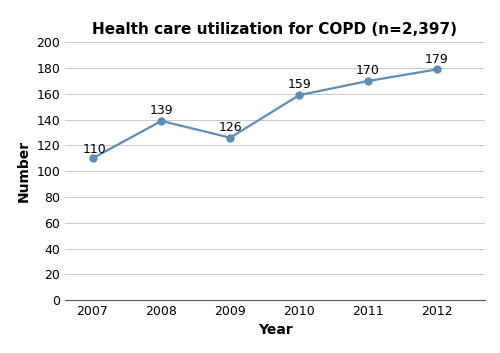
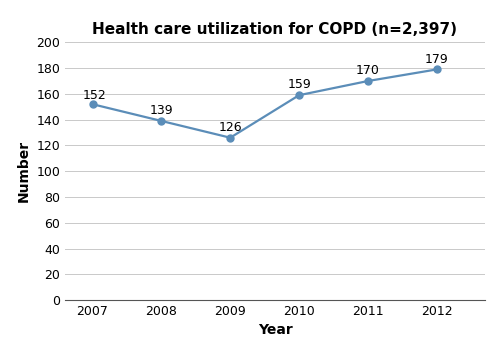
2007: 110 -> 152
